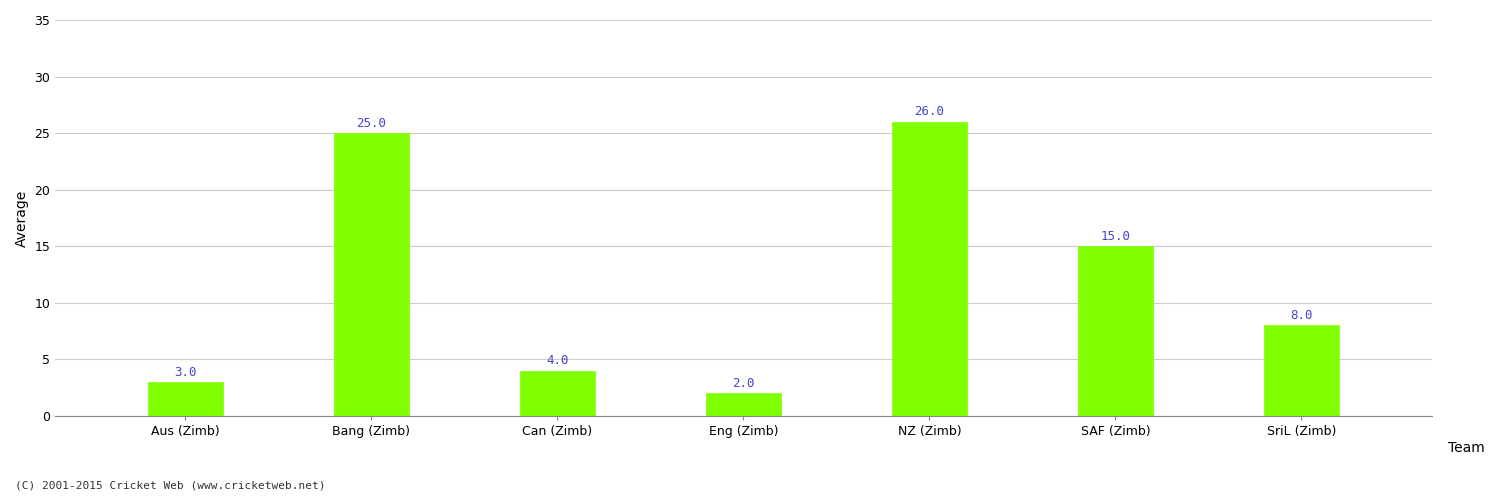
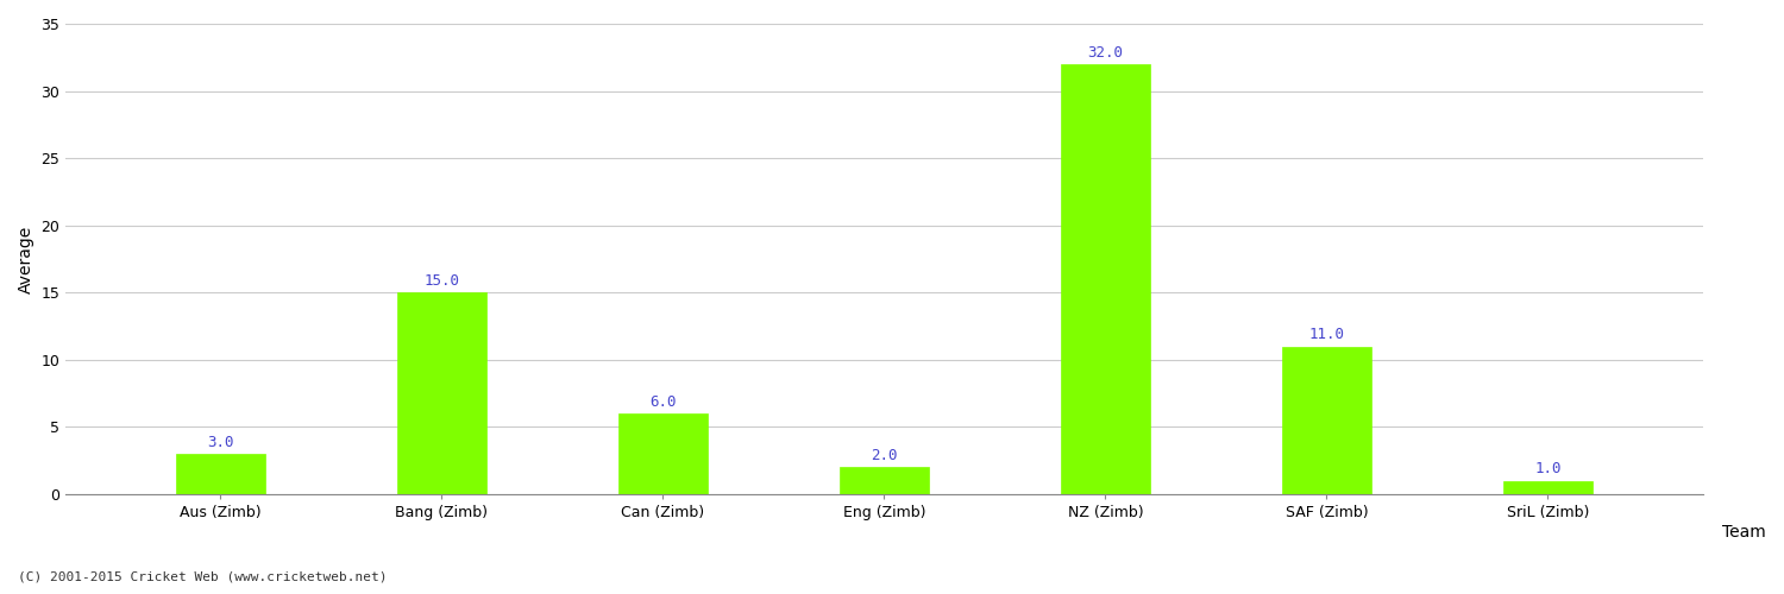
Bang (Zimb): 25.0 -> 15.0
Can (Zimb): 4.0 -> 6.0
NZ (Zimb): 26.0 -> 32.0
SAF (Zimb): 15.0 -> 11.0
SriL (Zimb): 8.0 -> 1.0
